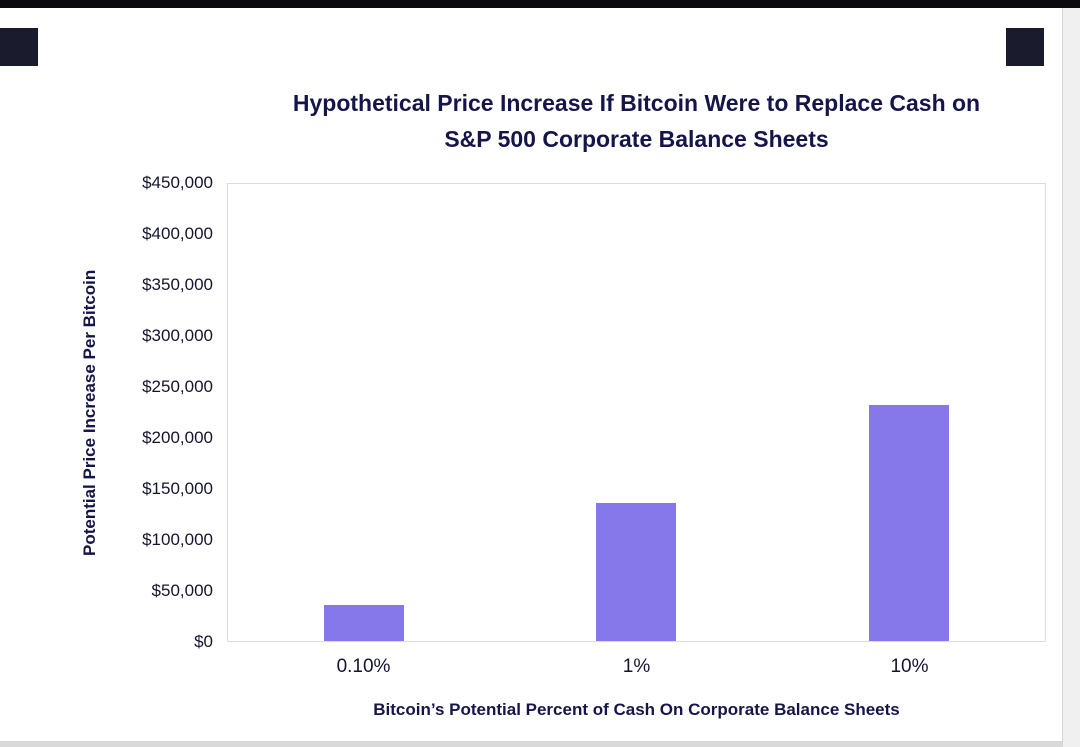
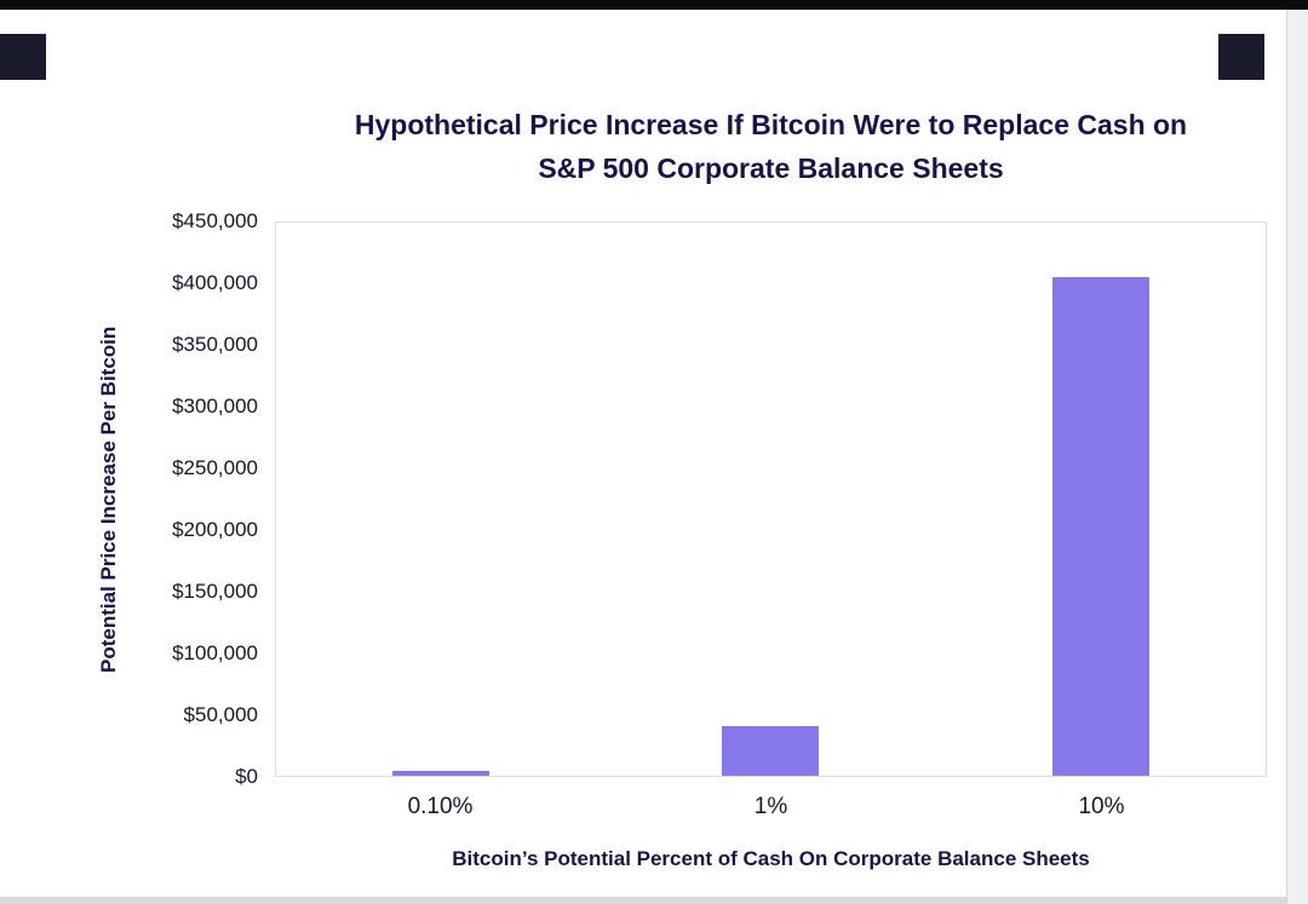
0.10%: $36000 -> $4000
1%: $136000 -> $41000
10%: $233000 -> $406000
